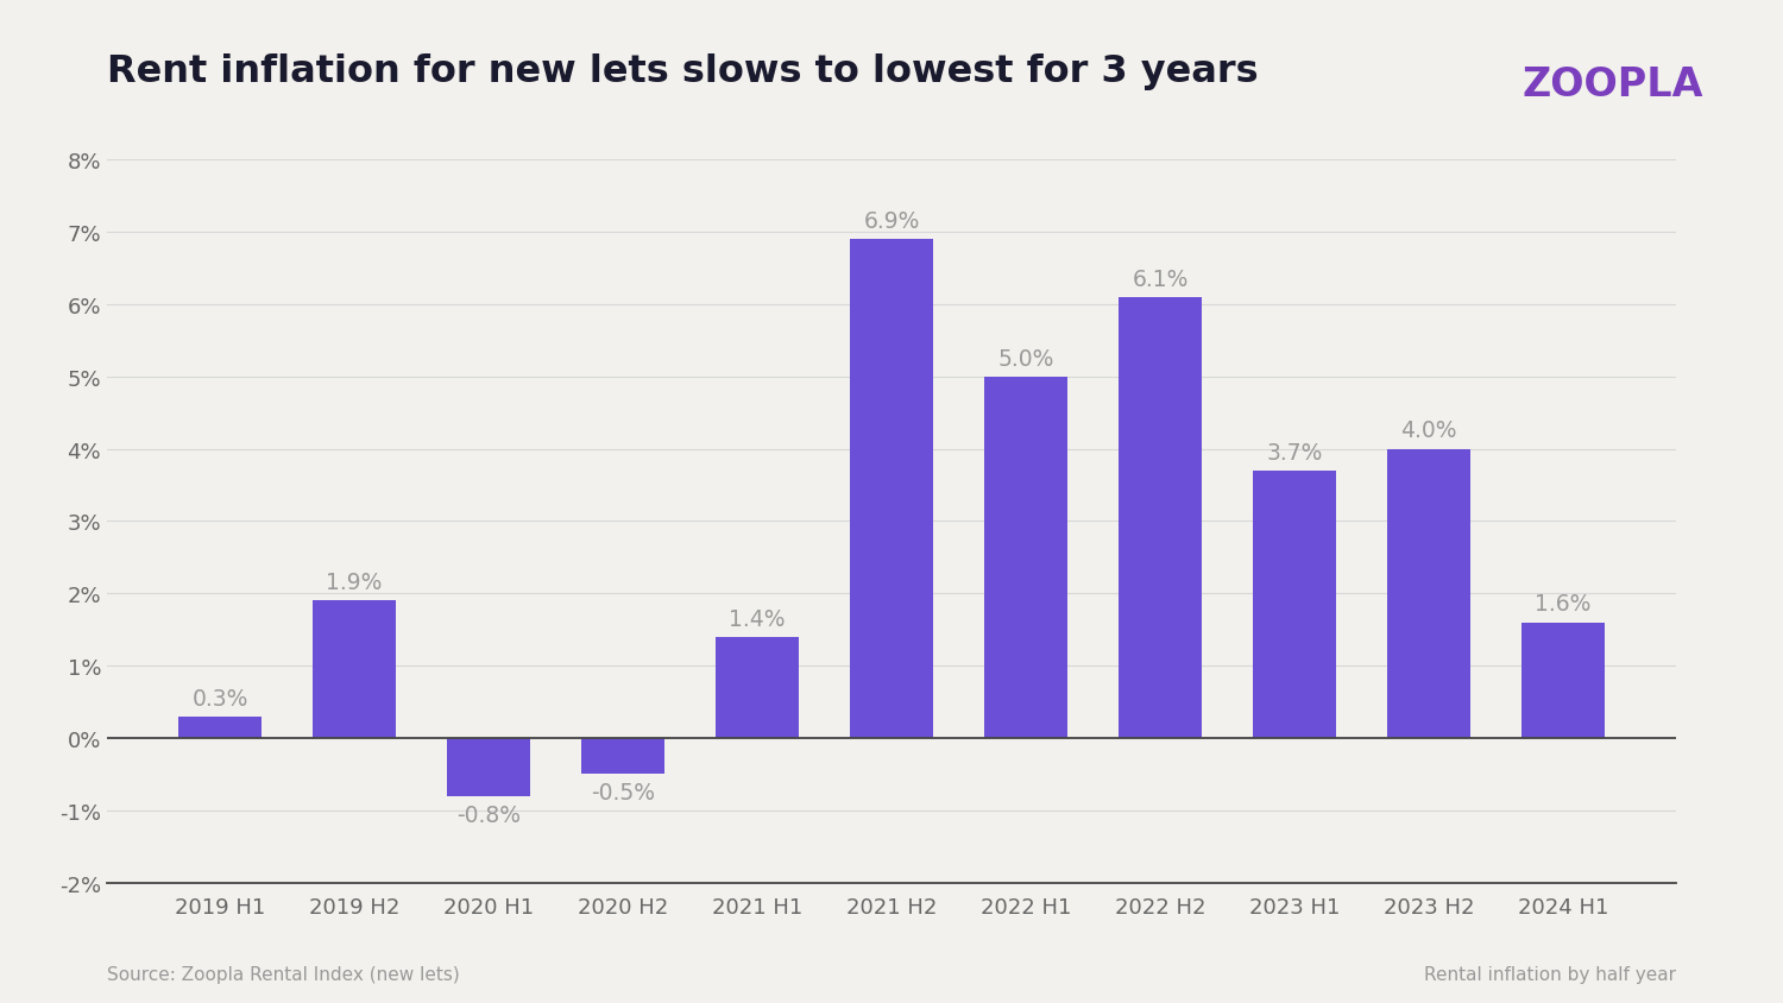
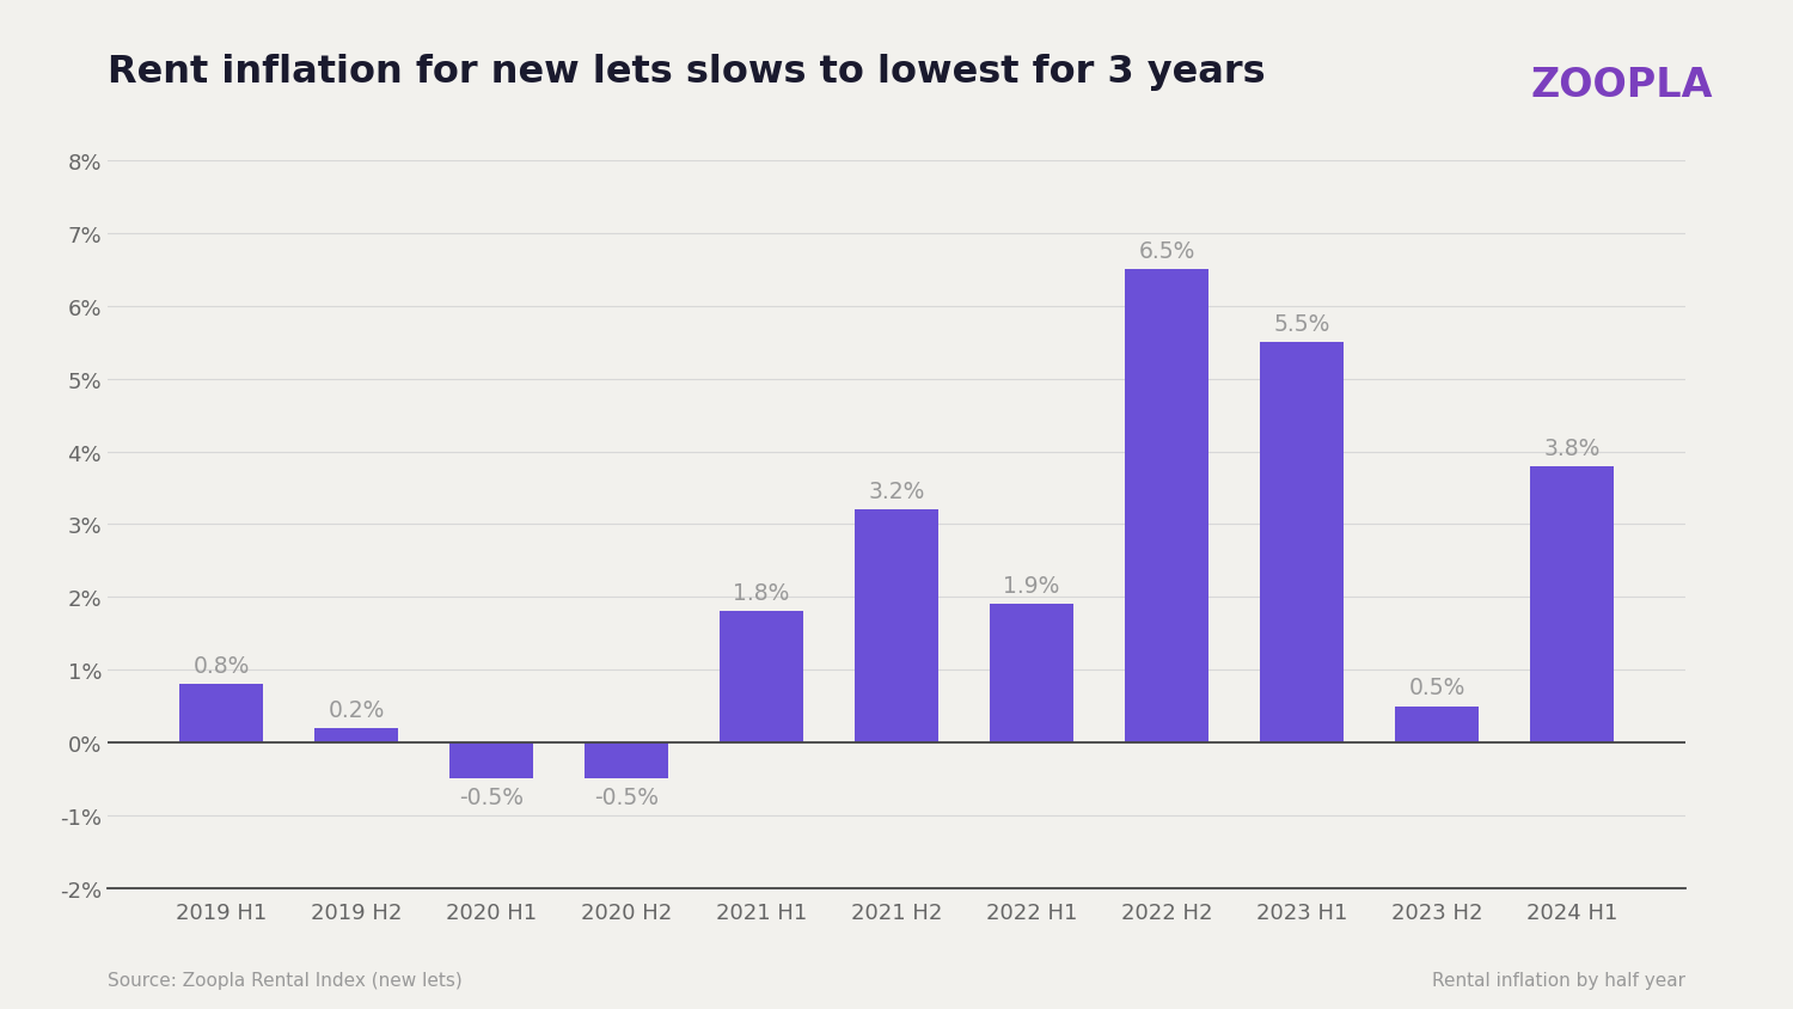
2019 H1: 0.3% -> 0.8%
2019 H2: 1.9% -> 0.2%
2020 H1: -0.8% -> -0.5%
2021 H1: 1.4% -> 1.8%
2021 H2: 6.9% -> 3.2%
2022 H1: 5.0% -> 1.9%
2022 H2: 6.1% -> 6.5%
2023 H1: 3.7% -> 5.5%
2023 H2: 4.0% -> 0.5%
2024 H1: 1.6% -> 3.8%
